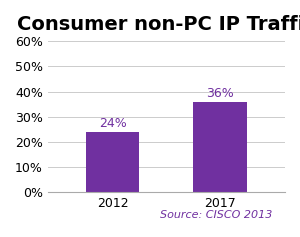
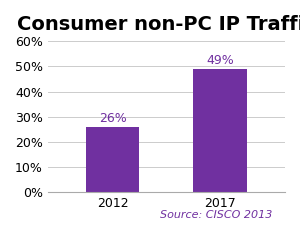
2012: 24% -> 26%
2017: 36% -> 49%
